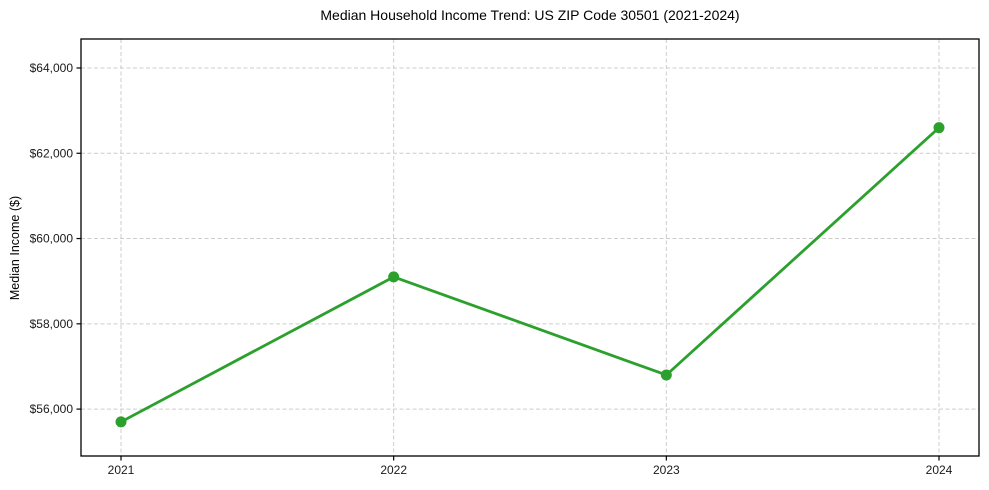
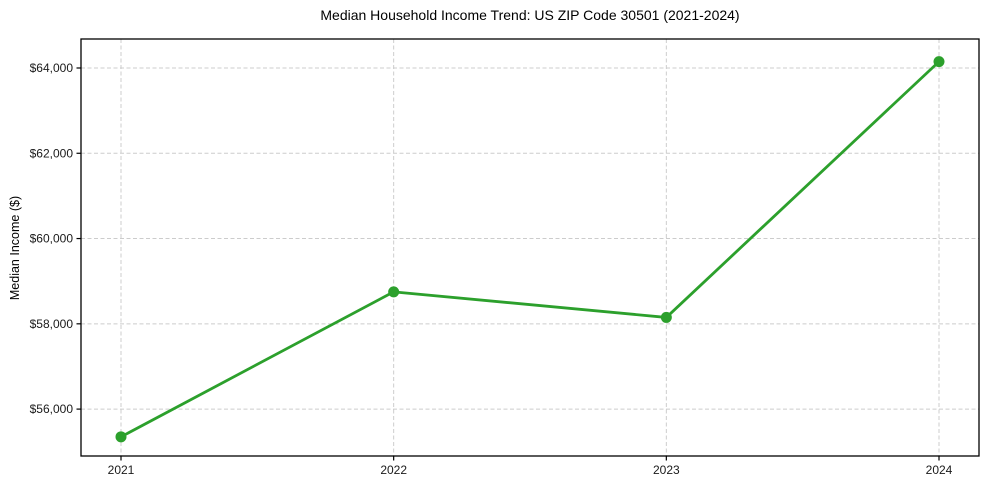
2021: $55700 -> $55400
2022: $59100 -> $58800
2023: $56800 -> $58200
2024: $62600 -> $64200
